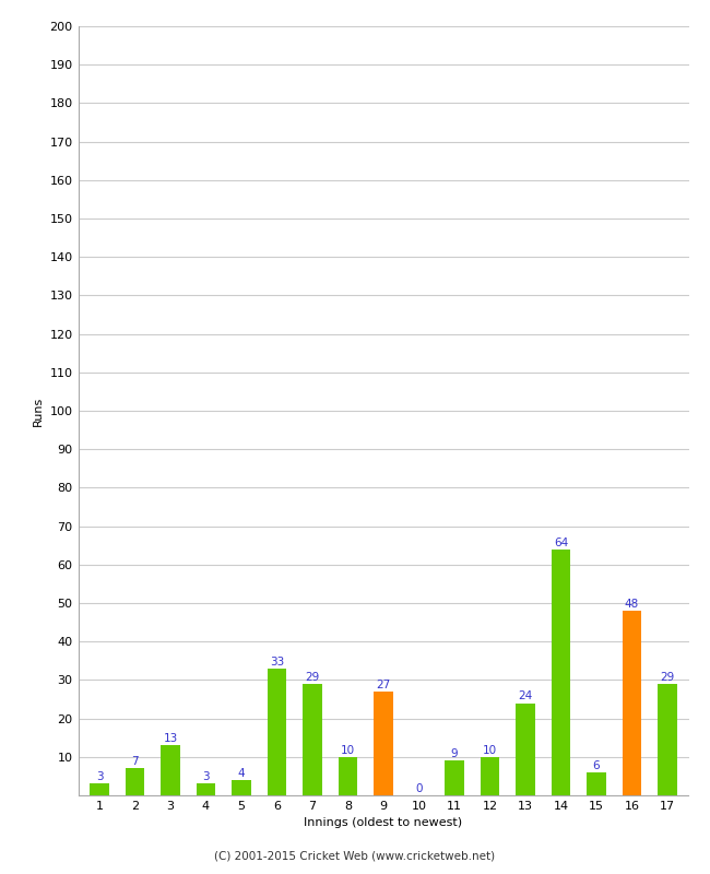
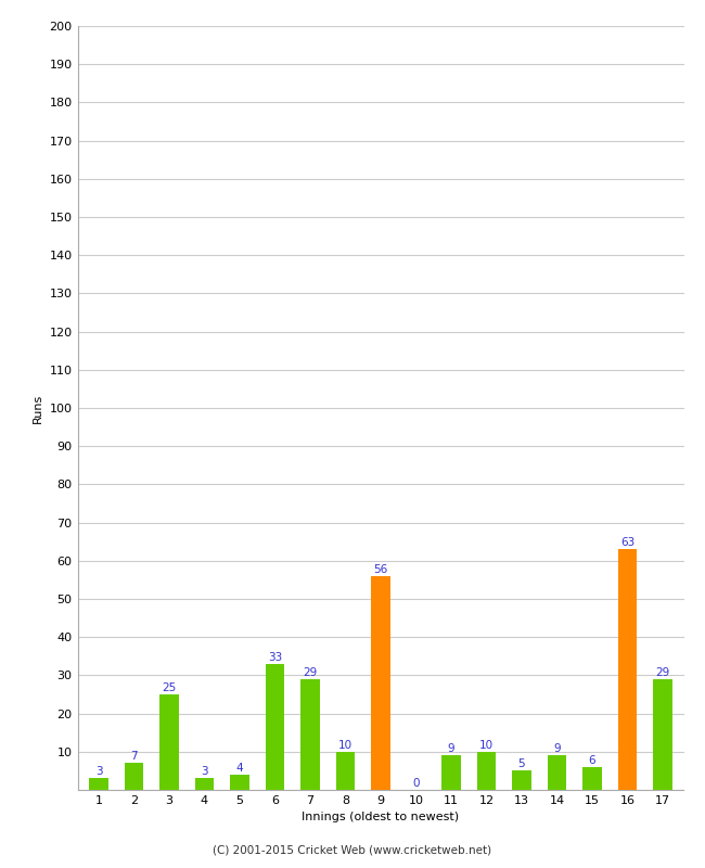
3: 13 -> 25
9: 27 -> 56
13: 24 -> 5
14: 64 -> 9
16: 48 -> 63
